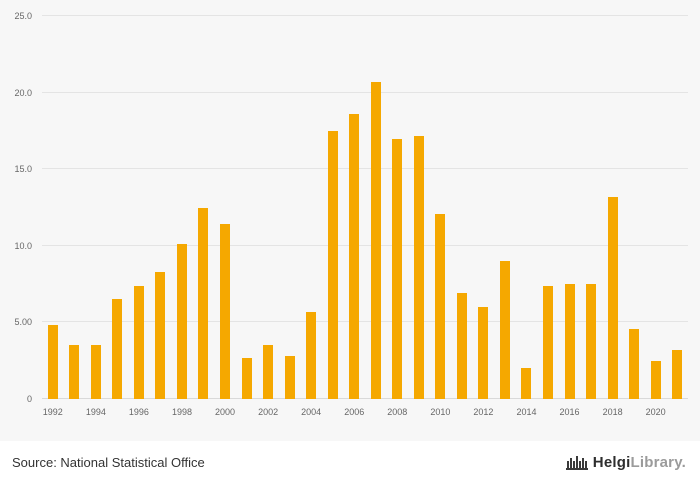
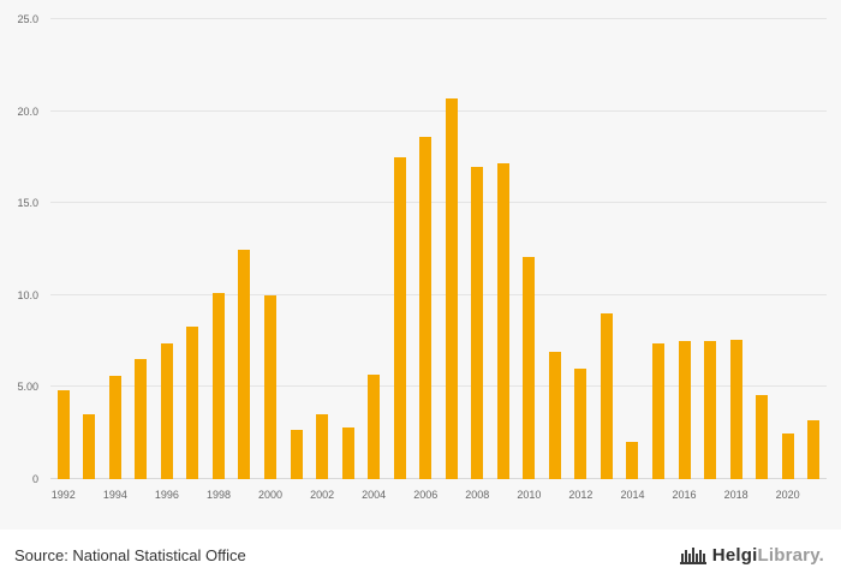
1994: 3.5 -> 5.6
2000: 11.4 -> 10.0
2018: 13.2 -> 7.6
